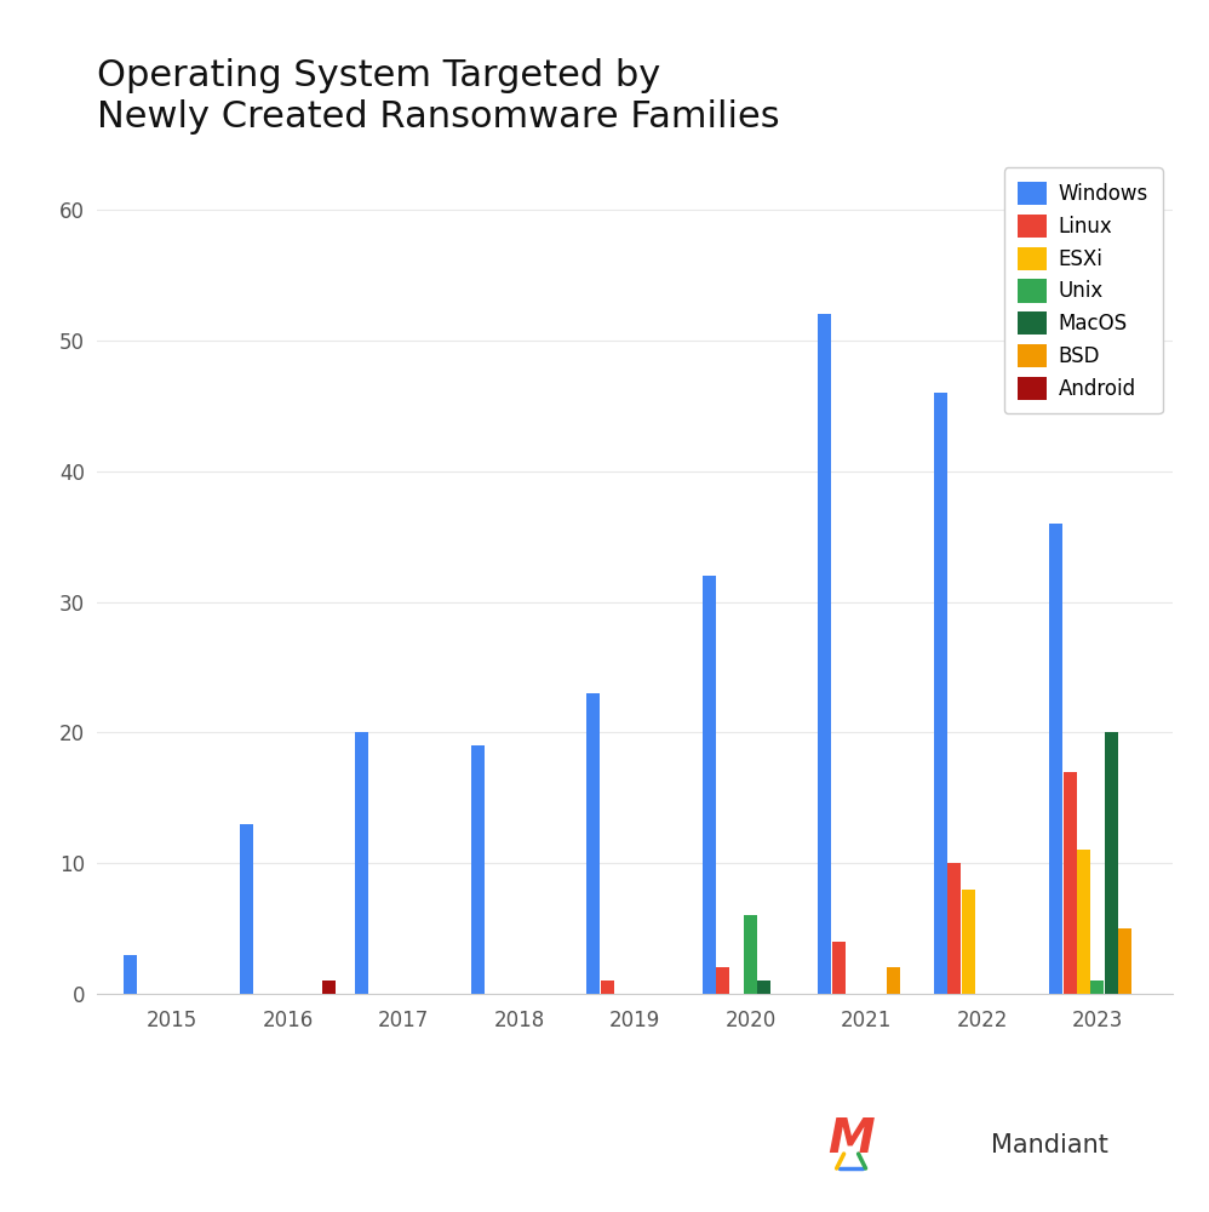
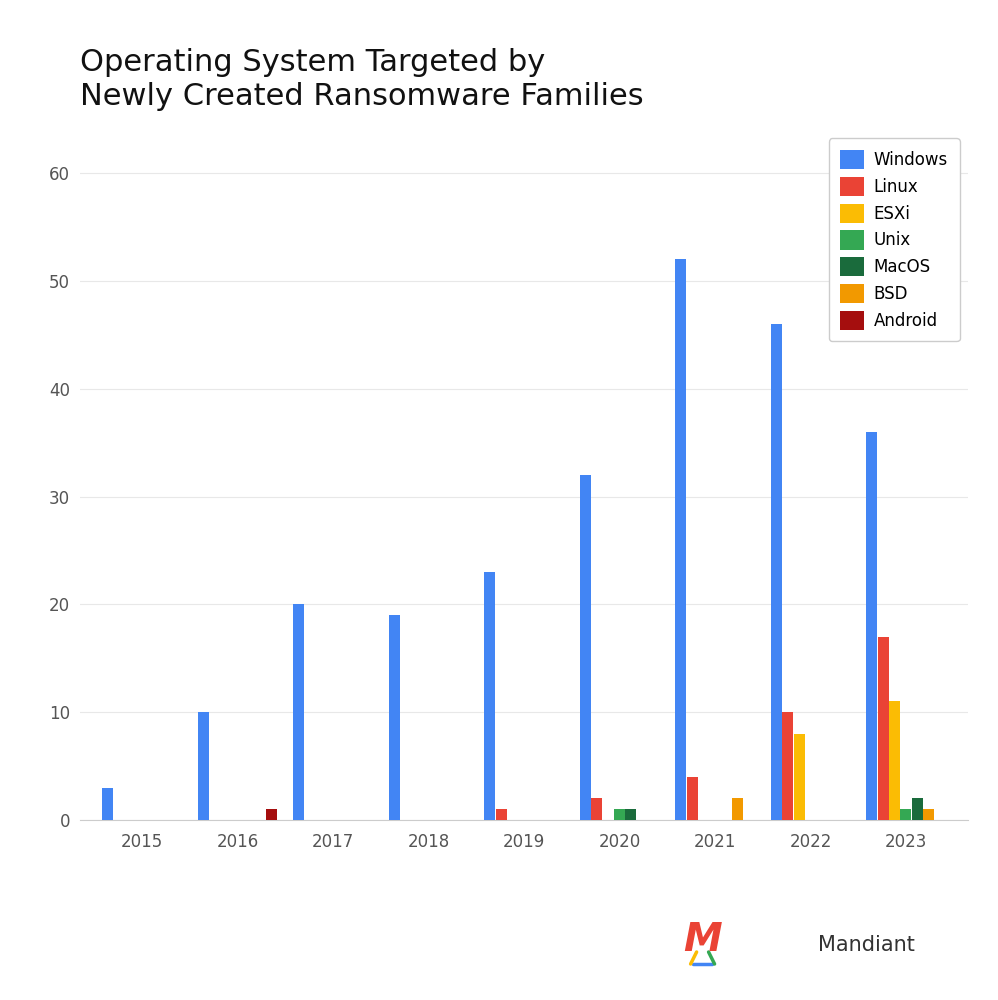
Windows/2016: 13 -> 10
Unix/2020: 6 -> 1
MacOS/2023: 20 -> 2
BSD/2023: 5 -> 1
